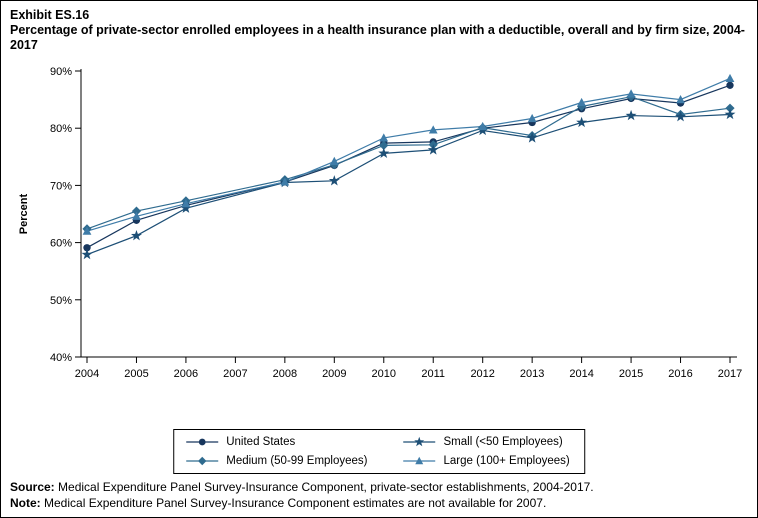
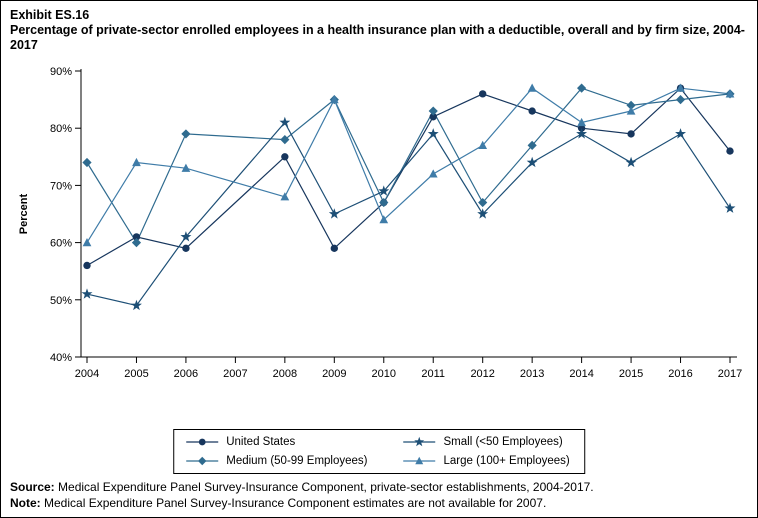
United States/2004: 59% -> 56%
Medium (50-99 Employees)/2004: 62% -> 74%
Small (<50 Employees)/2004: 58% -> 51%
Large (100+ Employees)/2004: 62% -> 60%
United States/2005: 64% -> 61%
Medium (50-99 Employees)/2005: 66% -> 60%
Small (<50 Employees)/2005: 61% -> 49%
Large (100+ Employees)/2005: 65% -> 74%
United States/2006: 66% -> 59%
Medium (50-99 Employees)/2006: 67% -> 79%
Small (<50 Employees)/2006: 66% -> 61%
Large (100+ Employees)/2006: 67% -> 73%
United States/2008: 71% -> 75%
Medium (50-99 Employees)/2008: 71% -> 78%
Small (<50 Employees)/2008: 70% -> 81%
Large (100+ Employees)/2008: 71% -> 68%
United States/2009: 74% -> 59%
Medium (50-99 Employees)/2009: 74% -> 85%
Small (<50 Employees)/2009: 71% -> 65%
Large (100+ Employees)/2009: 74% -> 85%
United States/2010: 77% -> 67%
Medium (50-99 Employees)/2010: 77% -> 67%
Small (<50 Employees)/2010: 76% -> 69%
Large (100+ Employees)/2010: 78% -> 64%
United States/2011: 78% -> 82%
Medium (50-99 Employees)/2011: 77% -> 83%
Small (<50 Employees)/2011: 76% -> 79%
Large (100+ Employees)/2011: 80% -> 72%
United States/2012: 80% -> 86%
Medium (50-99 Employees)/2012: 80% -> 67%
Small (<50 Employees)/2012: 80% -> 65%
Large (100+ Employees)/2012: 80% -> 77%
United States/2013: 81% -> 83%
Medium (50-99 Employees)/2013: 79% -> 77%
Small (<50 Employees)/2013: 78% -> 74%
Large (100+ Employees)/2013: 82% -> 87%
United States/2014: 83% -> 80%
Medium (50-99 Employees)/2014: 84% -> 87%
Small (<50 Employees)/2014: 81% -> 79%
Large (100+ Employees)/2014: 84% -> 81%
United States/2015: 85% -> 79%
Medium (50-99 Employees)/2015: 86% -> 84%
Small (<50 Employees)/2015: 82% -> 74%
Large (100+ Employees)/2015: 86% -> 83%
United States/2016: 84% -> 87%
Medium (50-99 Employees)/2016: 82% -> 85%
Small (<50 Employees)/2016: 82% -> 79%
Large (100+ Employees)/2016: 85% -> 87%
United States/2017: 88% -> 76%
Medium (50-99 Employees)/2017: 84% -> 86%
Small (<50 Employees)/2017: 82% -> 66%
Large (100+ Employees)/2017: 89% -> 86%
